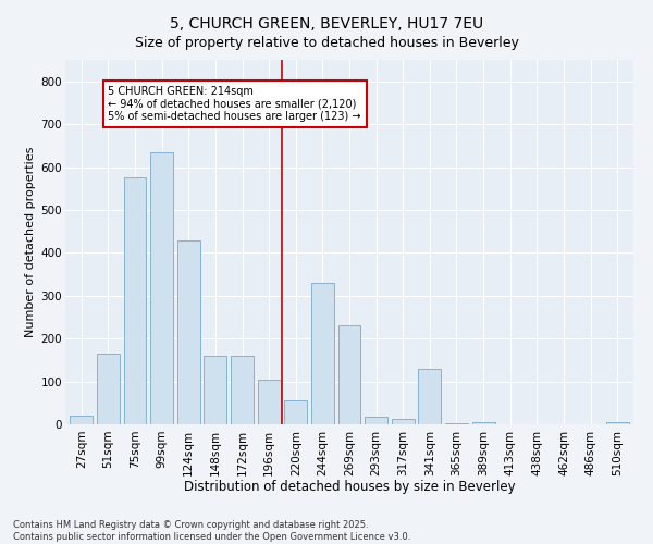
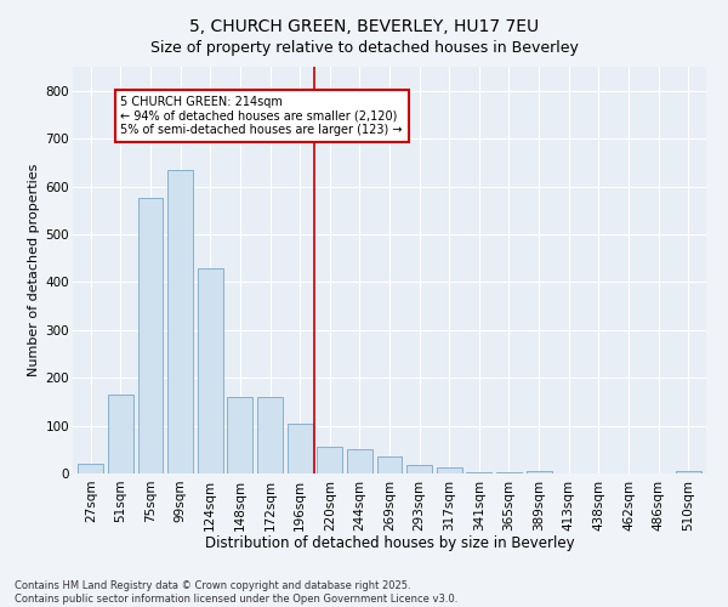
244sqm: 330 -> 50
269sqm: 230 -> 35
341sqm: 130 -> 3
